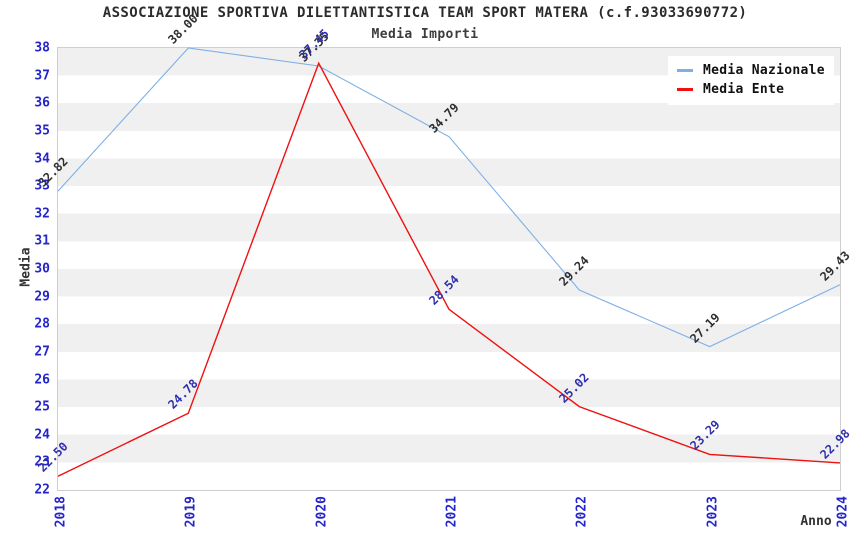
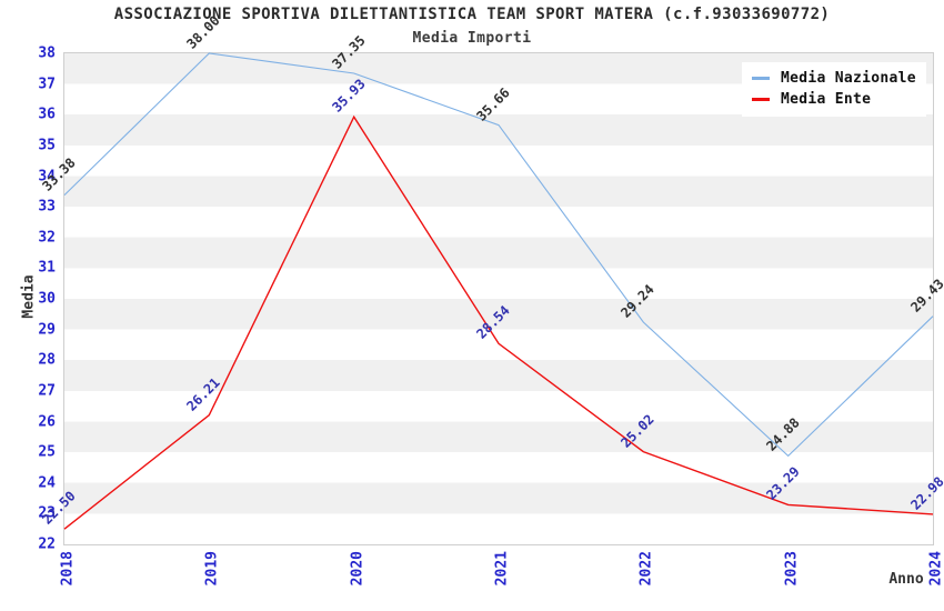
Media Nazionale/2018: 32.82 -> 33.38
Media Ente/2019: 24.78 -> 26.21
Media Ente/2020: 37.45 -> 35.93
Media Nazionale/2021: 34.79 -> 35.66
Media Nazionale/2023: 27.19 -> 24.88
